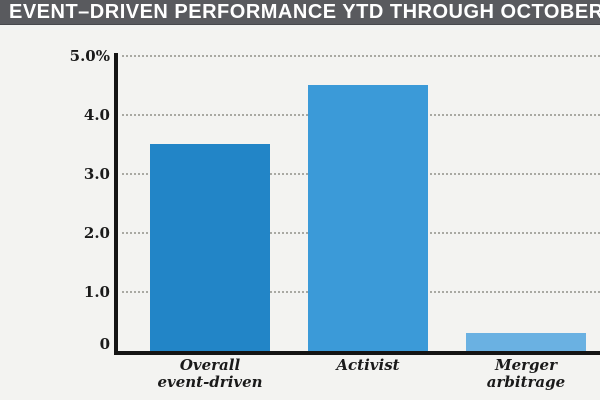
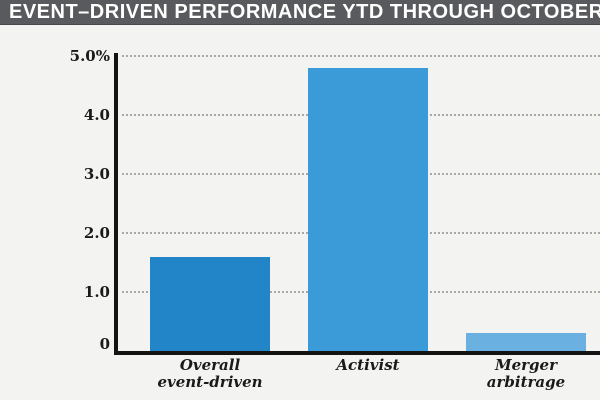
Overall event-driven: 3.5 -> 1.6
Activist: 4.5 -> 4.8
